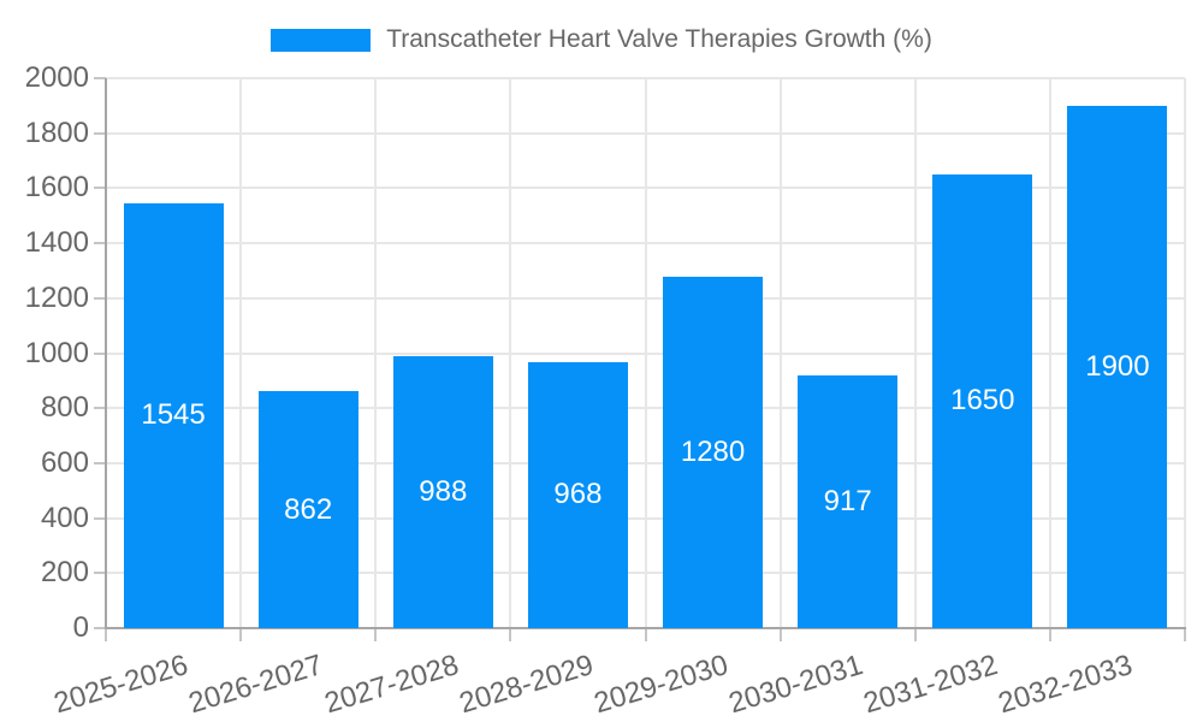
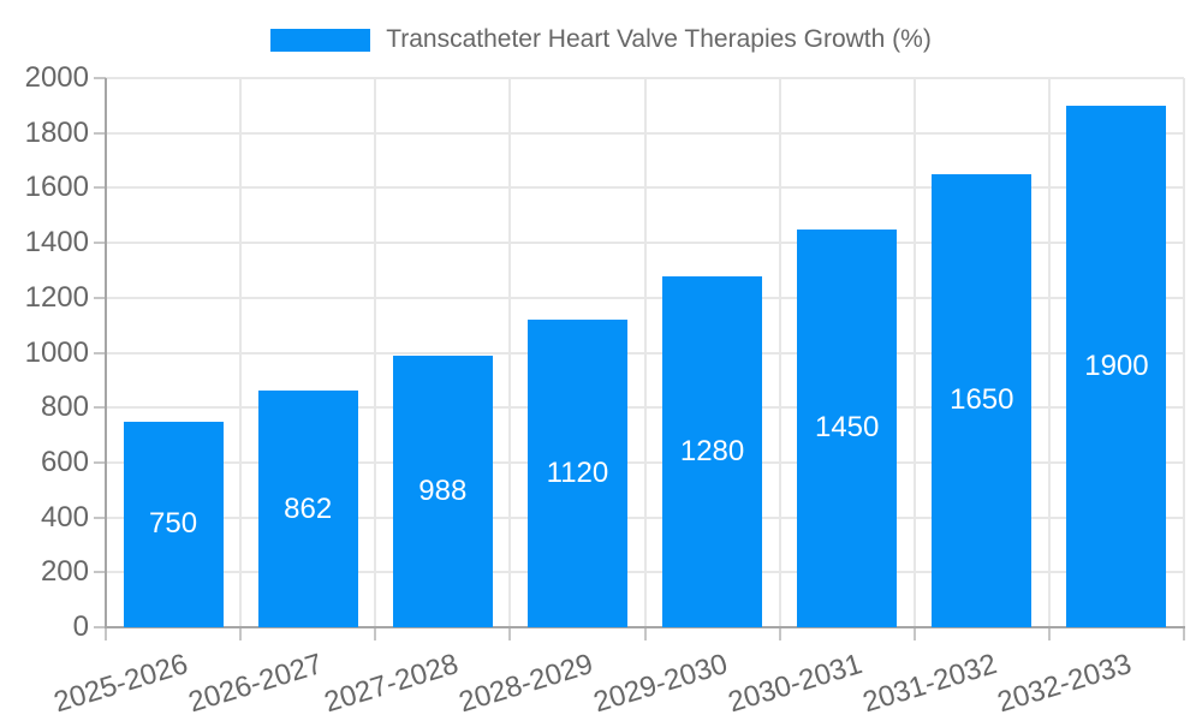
2025-2026: 1545 -> 750
2028-2029: 968 -> 1120
2030-2031: 917 -> 1450
